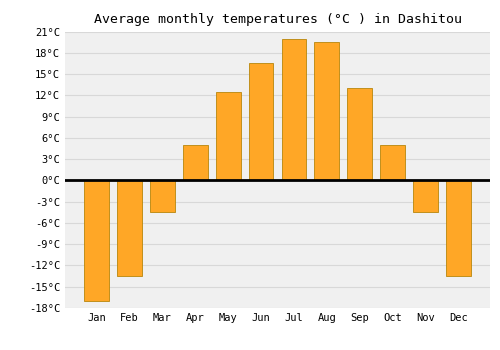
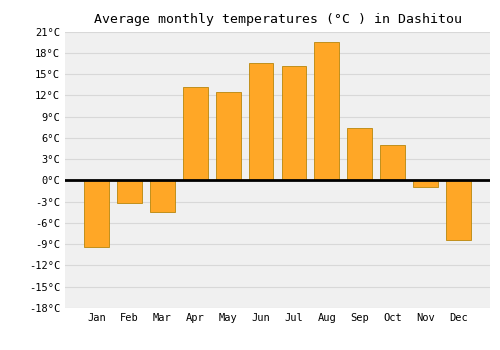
Jan: -17.0°C -> -9.4°C
Feb: -13.5°C -> -3.2°C
Apr: 5.0°C -> 13.2°C
Jul: 20.0°C -> 16.2°C
Sep: 13.0°C -> 7.4°C
Nov: -4.5°C -> -1.0°C
Dec: -13.5°C -> -8.4°C
